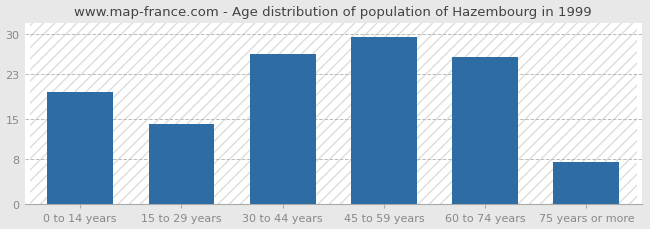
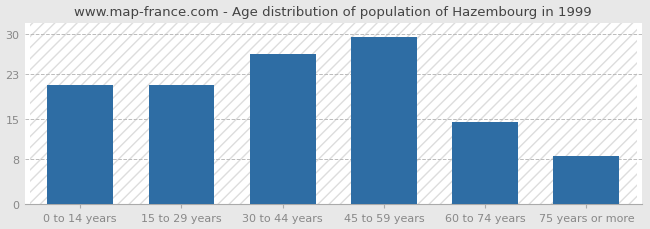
0 to 14 years: 19.8 -> 21.0
15 to 29 years: 14.2 -> 21.0
60 to 74 years: 26.0 -> 14.5
75 years or more: 7.4 -> 8.5
